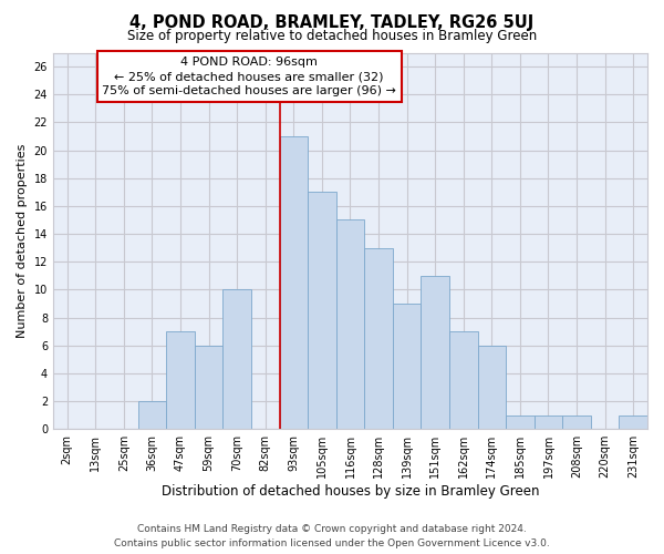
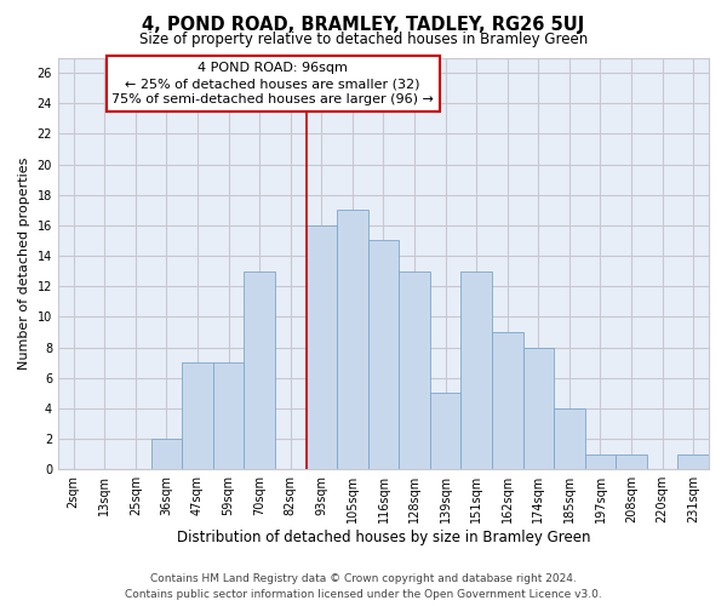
59sqm: 6 -> 7
70sqm: 10 -> 13
93sqm: 21 -> 16
139sqm: 9 -> 5
151sqm: 11 -> 13
162sqm: 7 -> 9
174sqm: 6 -> 8
185sqm: 1 -> 4
